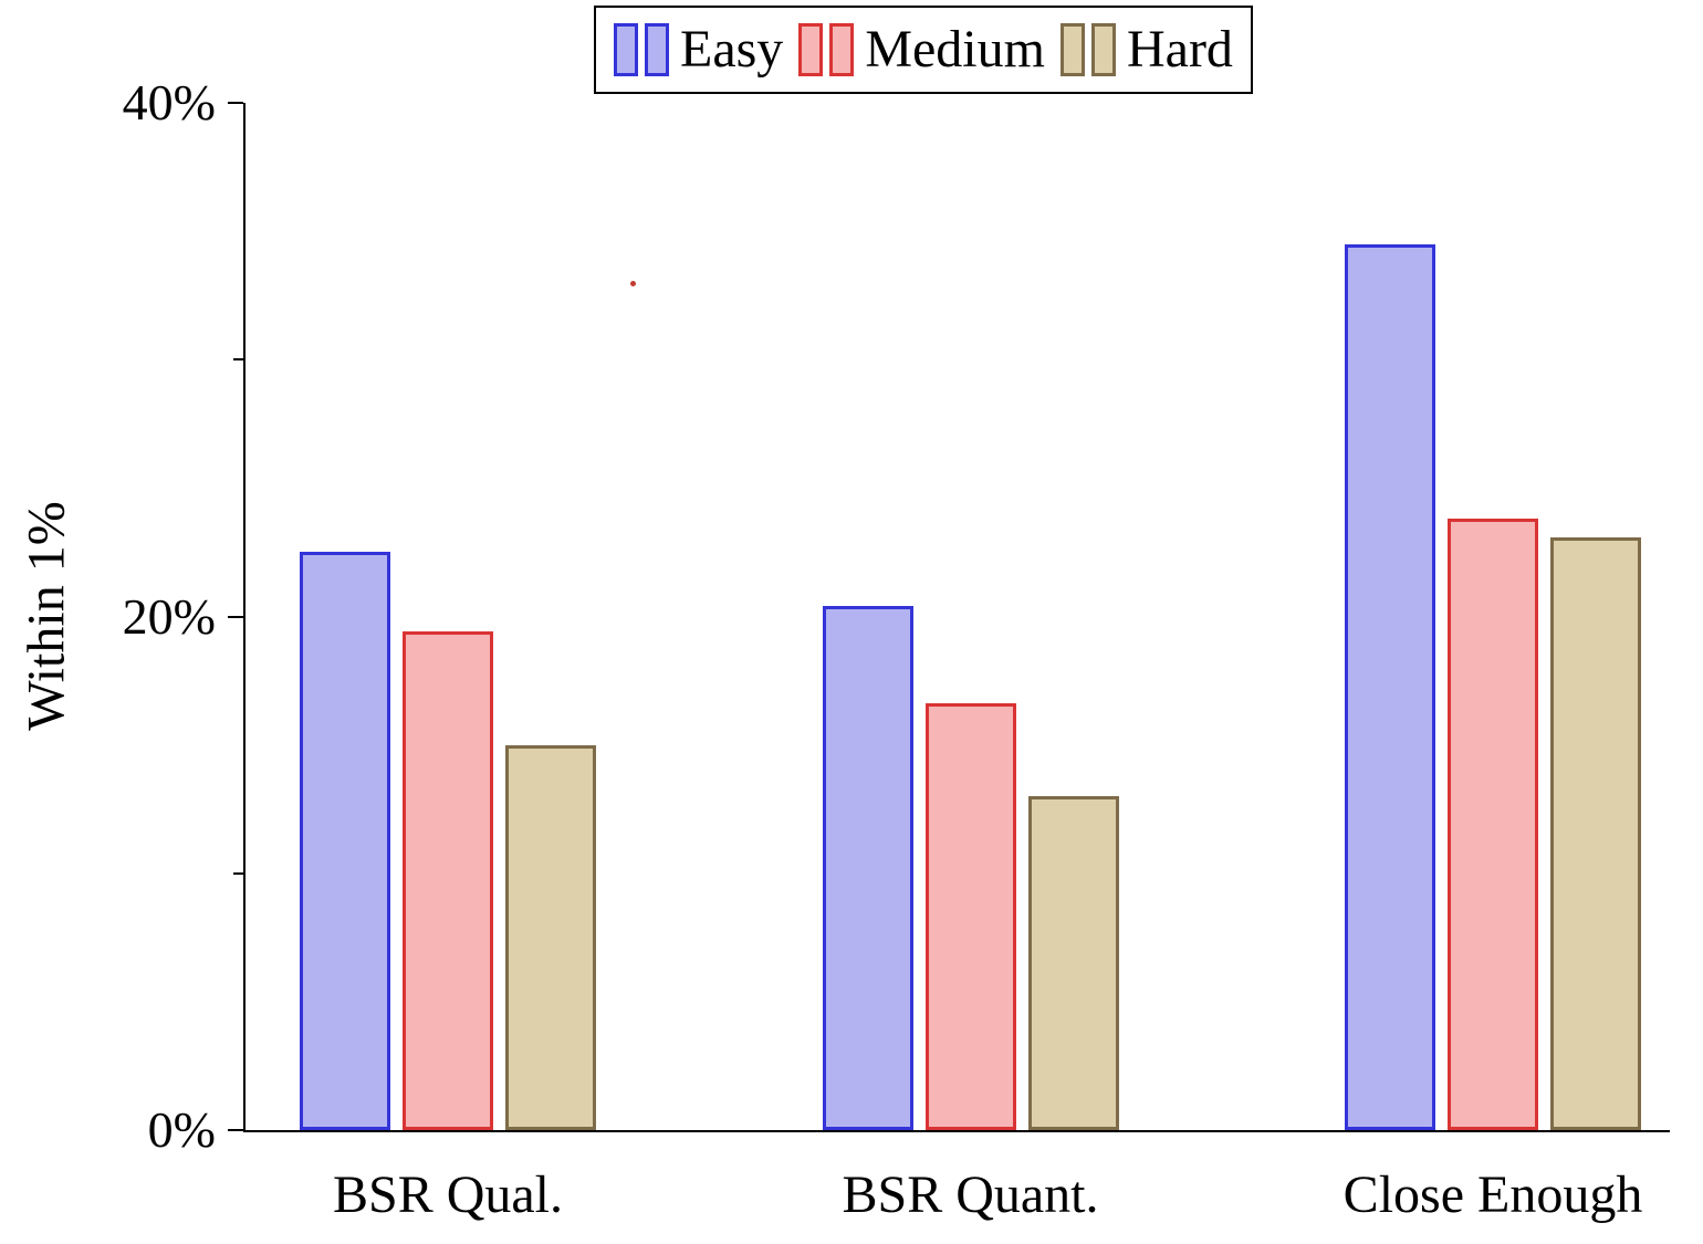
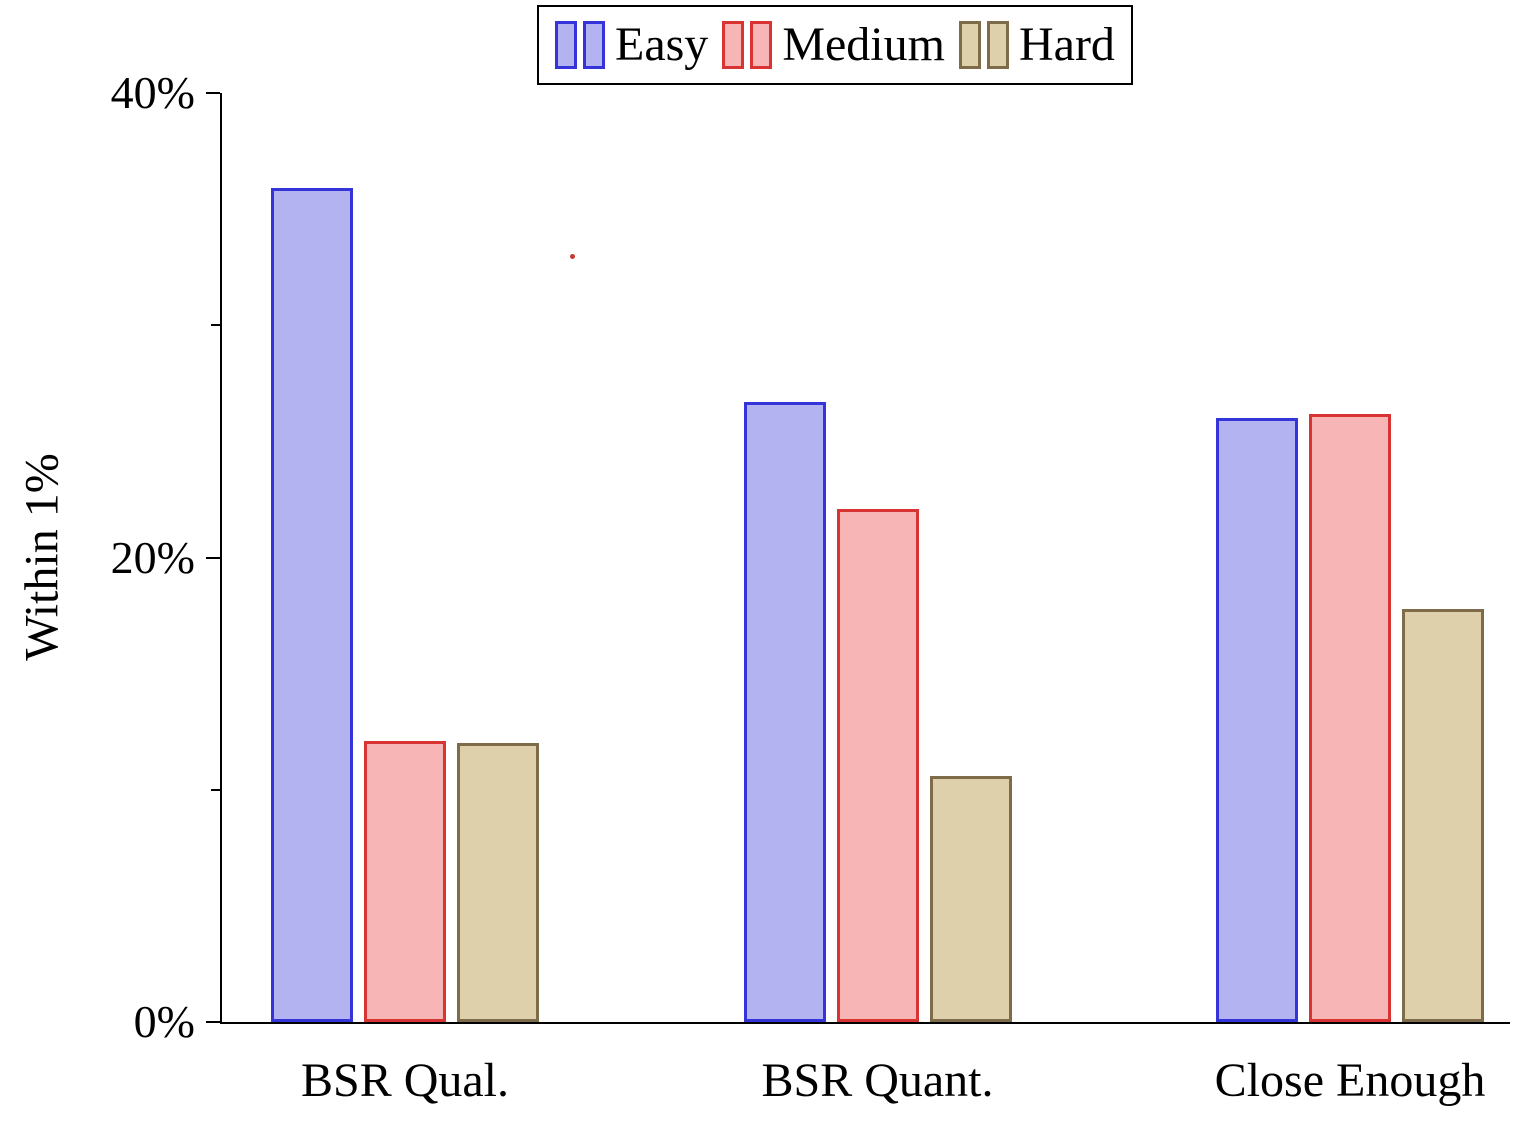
Easy/BSR Qual.: 22.5% -> 35.9%
Medium/BSR Qual.: 19.4% -> 12.1%
Hard/BSR Qual.: 15.0% -> 12.0%
Easy/BSR Quant.: 20.4% -> 26.7%
Medium/BSR Quant.: 16.6% -> 22.1%
Hard/BSR Quant.: 13.0% -> 10.6%
Easy/Close Enough: 34.5% -> 26.0%
Medium/Close Enough: 23.8% -> 26.2%
Hard/Close Enough: 23.1% -> 17.8%
